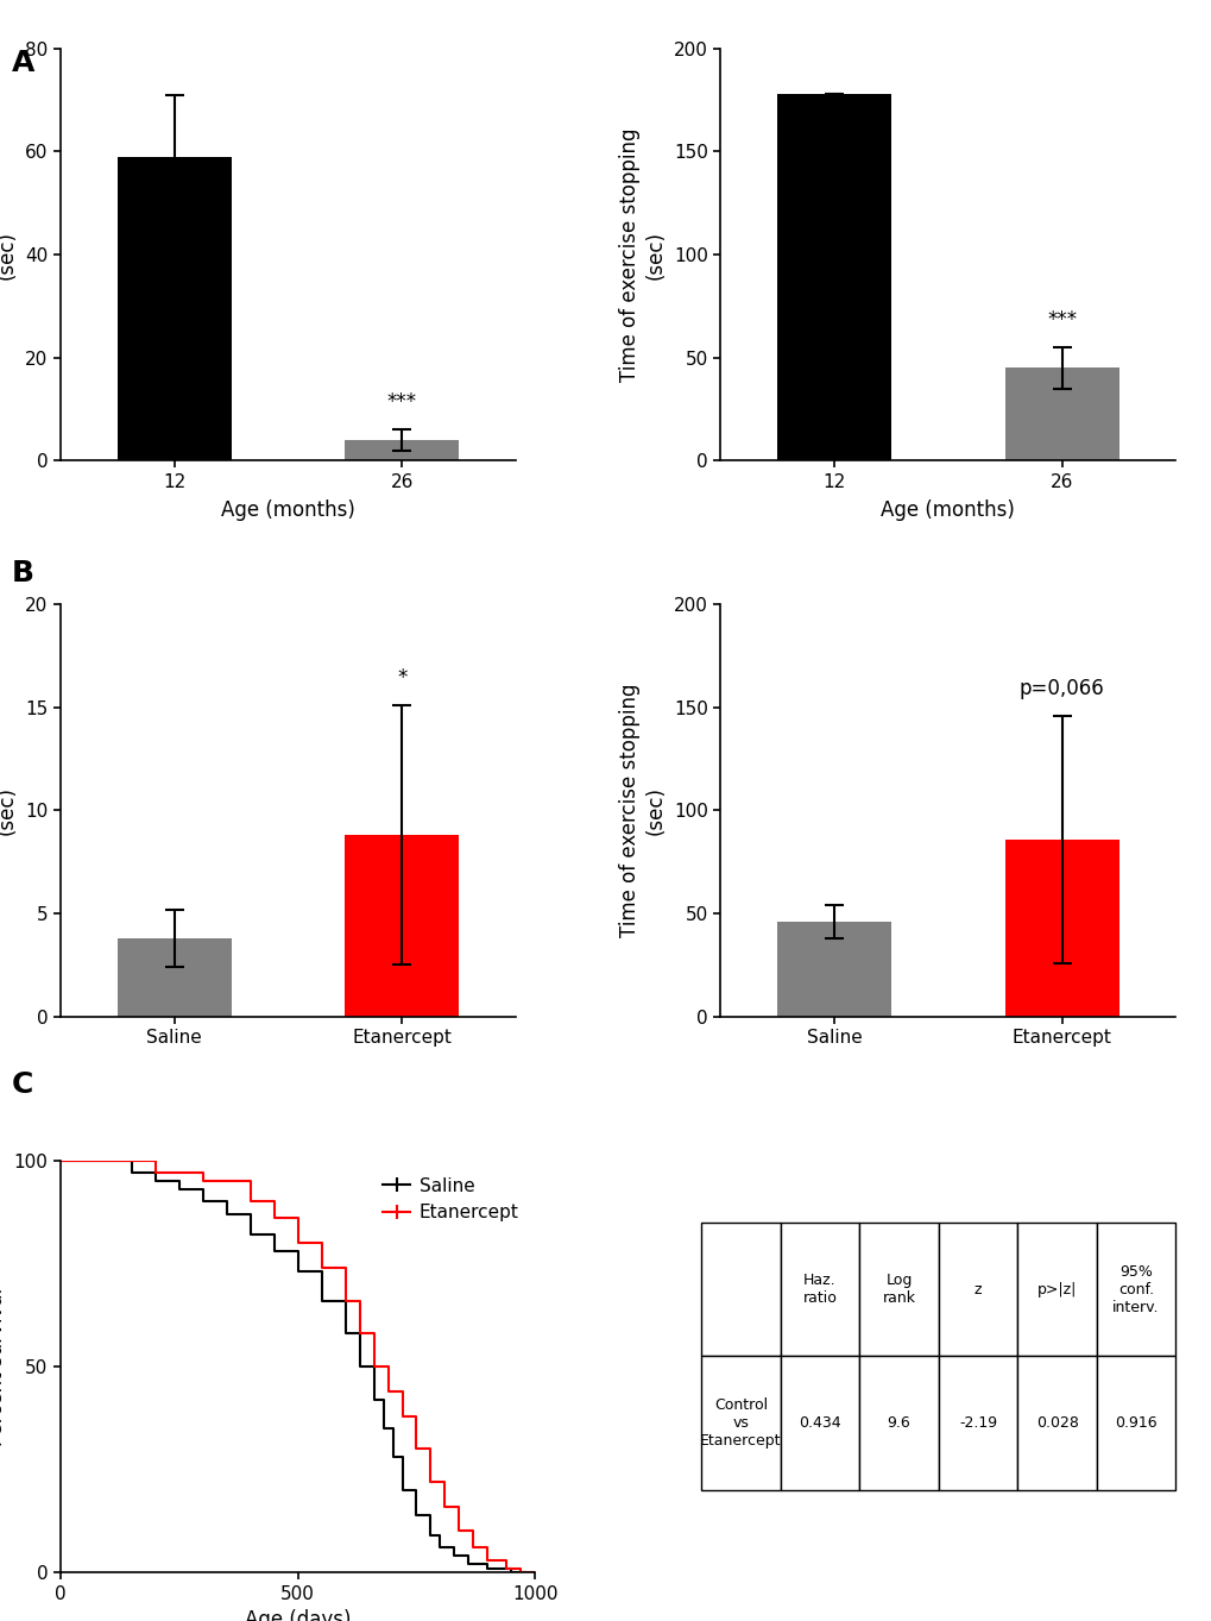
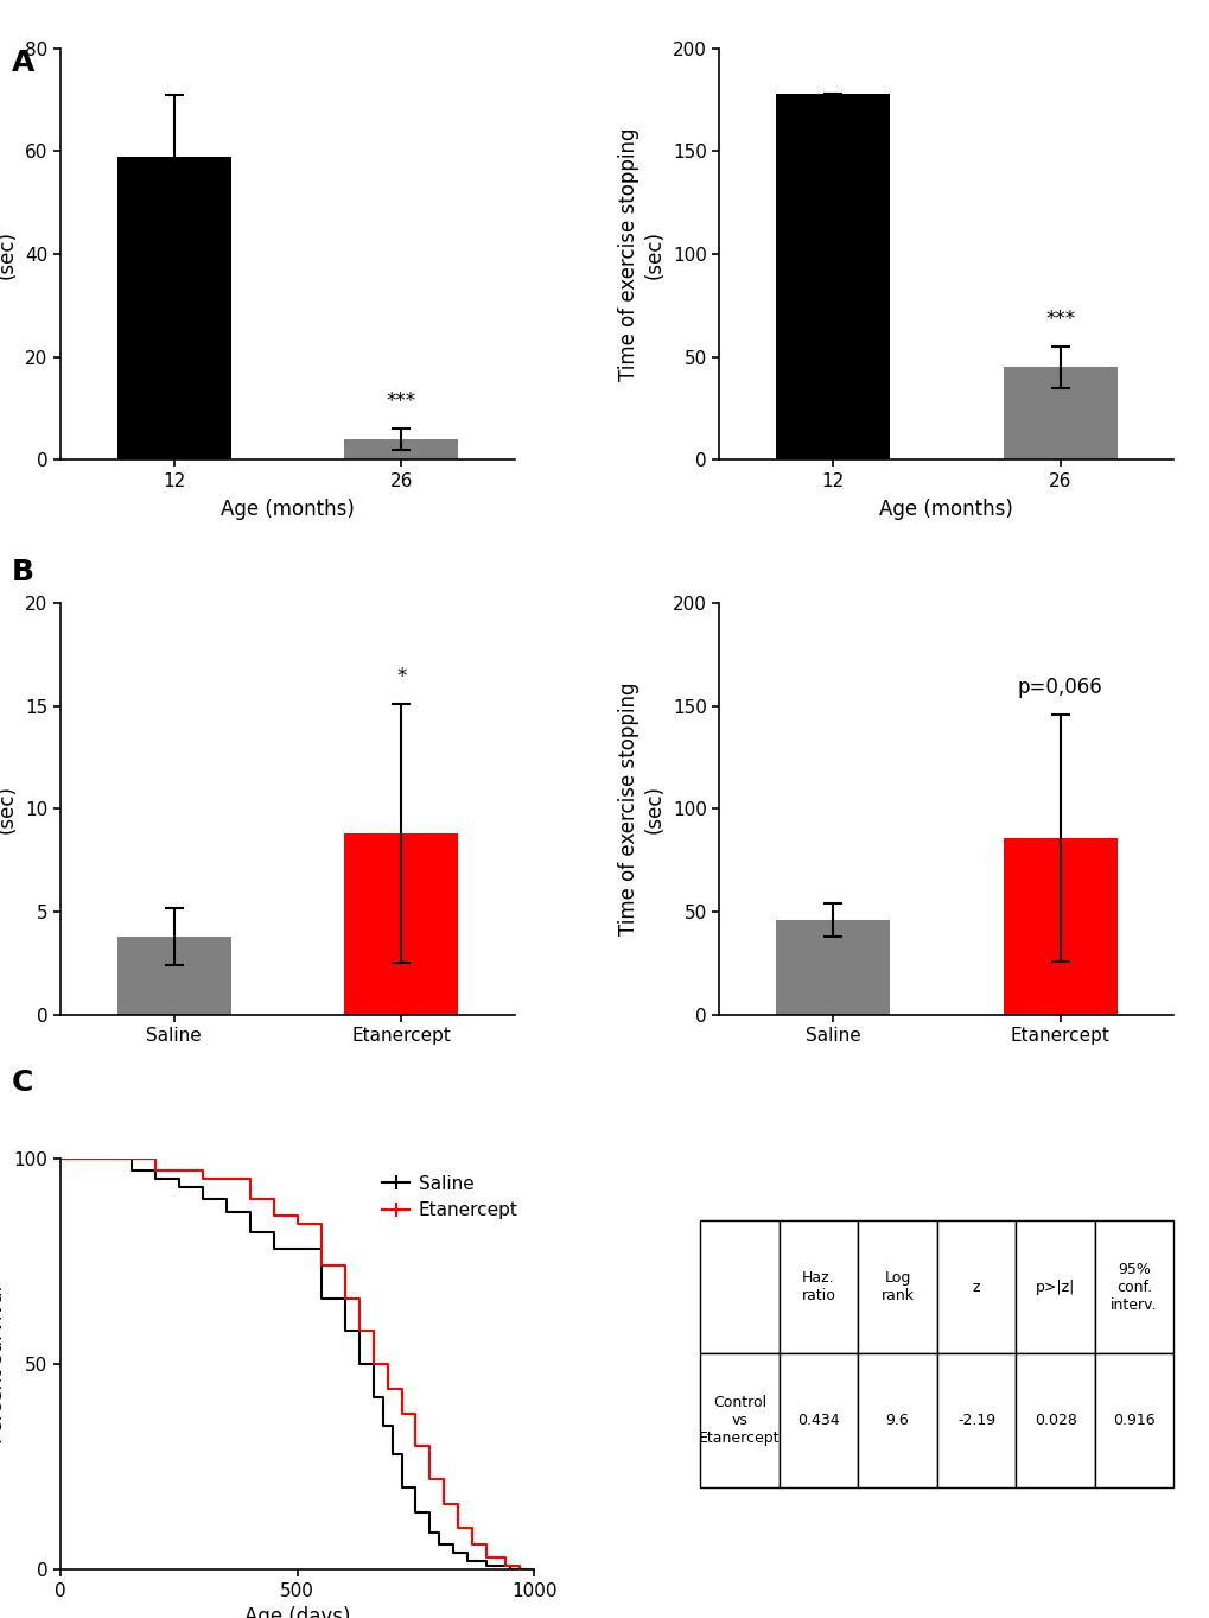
Saline/500: 73 -> 78
Etanercept/500: 80 -> 84
